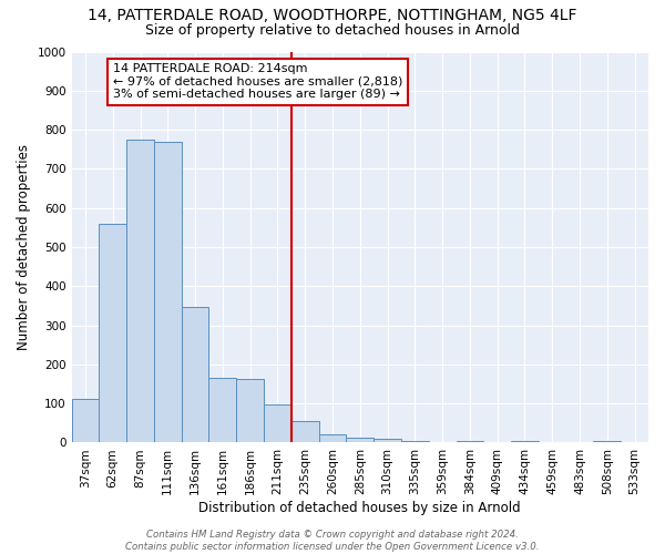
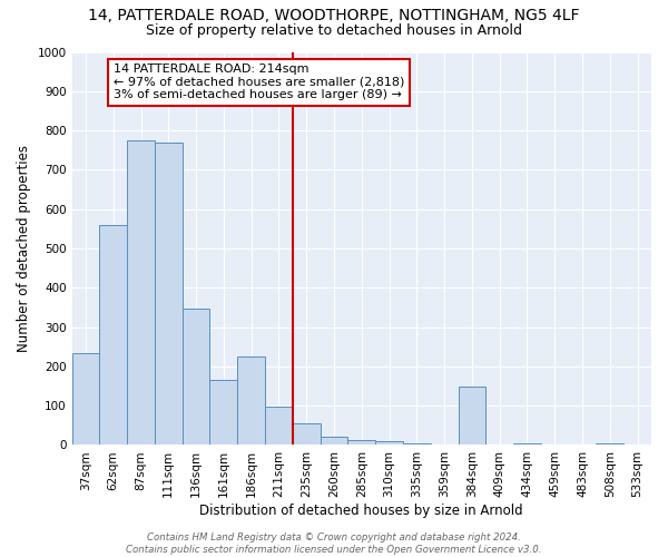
37sqm: 113 -> 235
186sqm: 163 -> 225
384sqm: 5 -> 150
